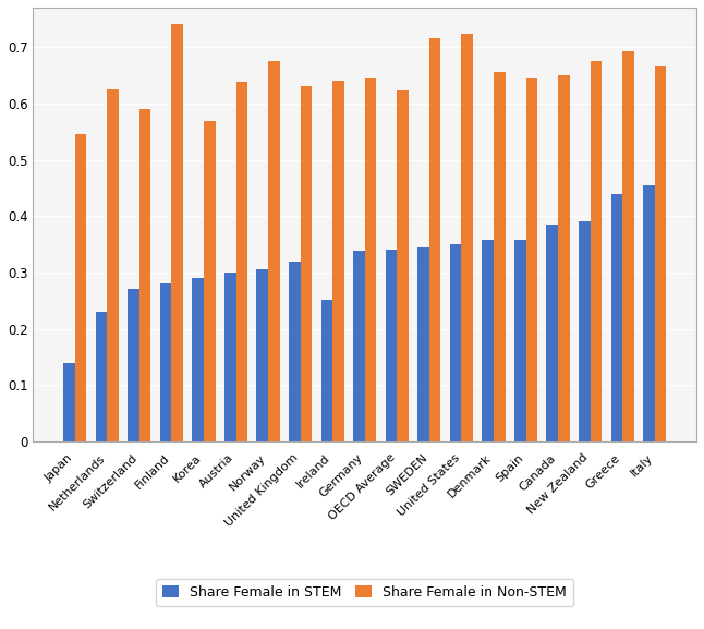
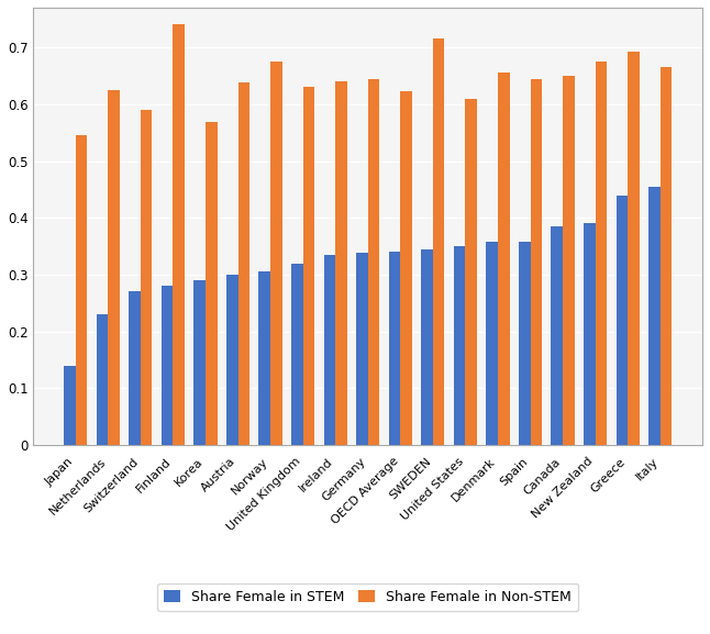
Share Female in STEM/Ireland: 0.252 -> 0.335
Share Female in Non-STEM/United States: 0.724 -> 0.610
